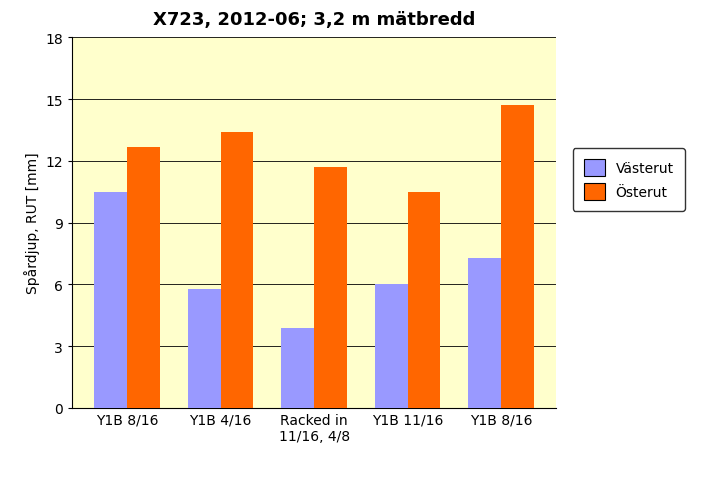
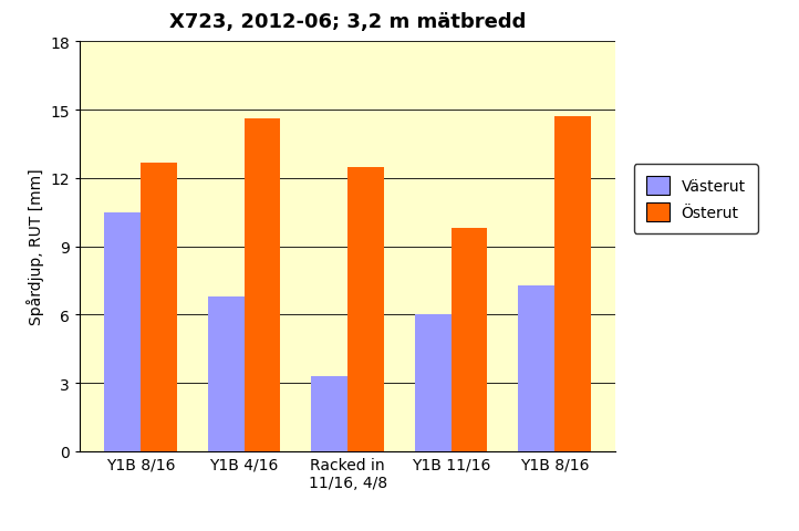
Västerut/Y1B 4/16: 5.8 -> 6.8
Österut/Y1B 4/16: 13.4 -> 14.6
Västerut/Racked in 11/16, 4/8: 3.9 -> 3.3
Österut/Racked in 11/16, 4/8: 11.7 -> 12.5
Österut/Y1B 11/16: 10.5 -> 9.8
